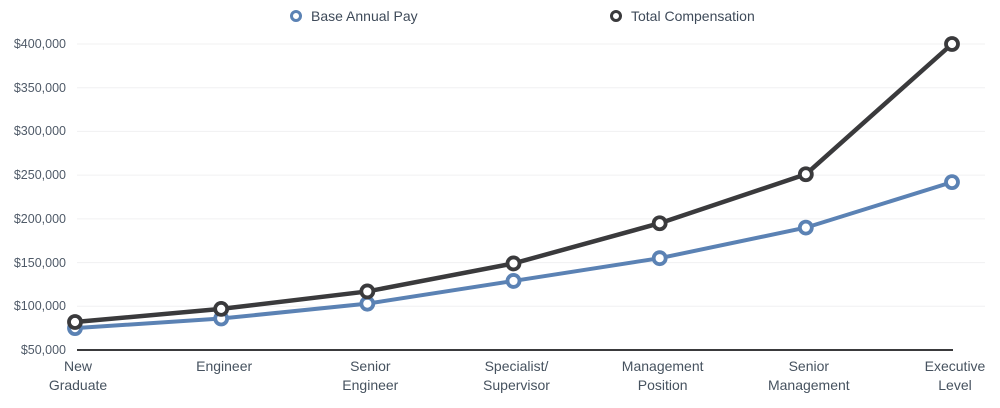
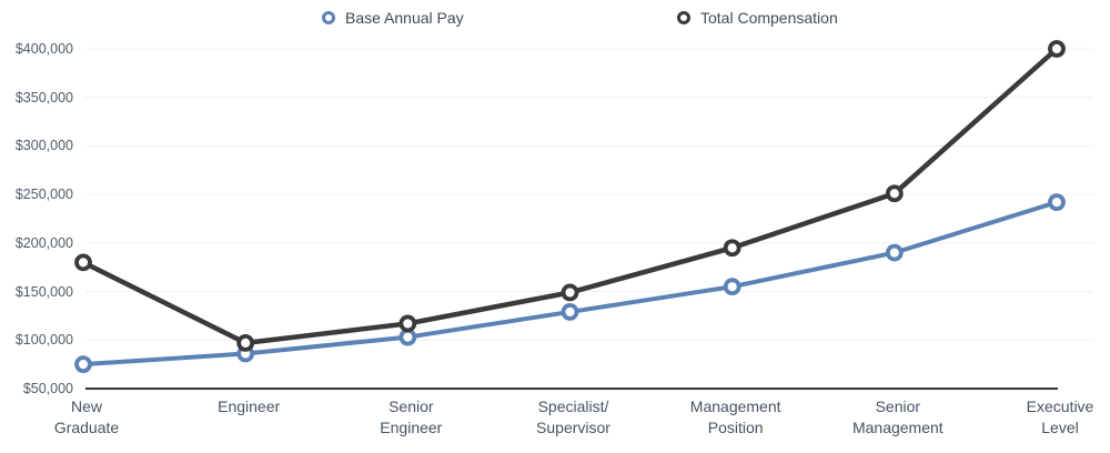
Total Compensation/New Graduate: $80000 -> $180000
